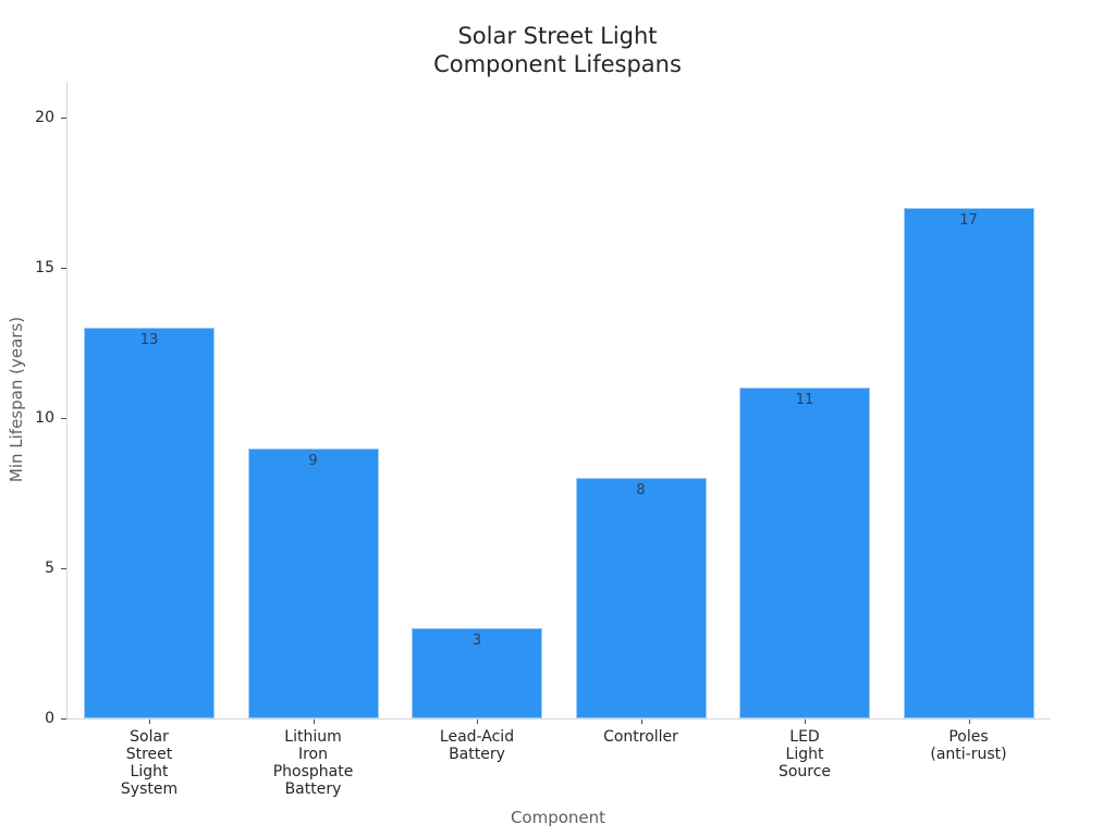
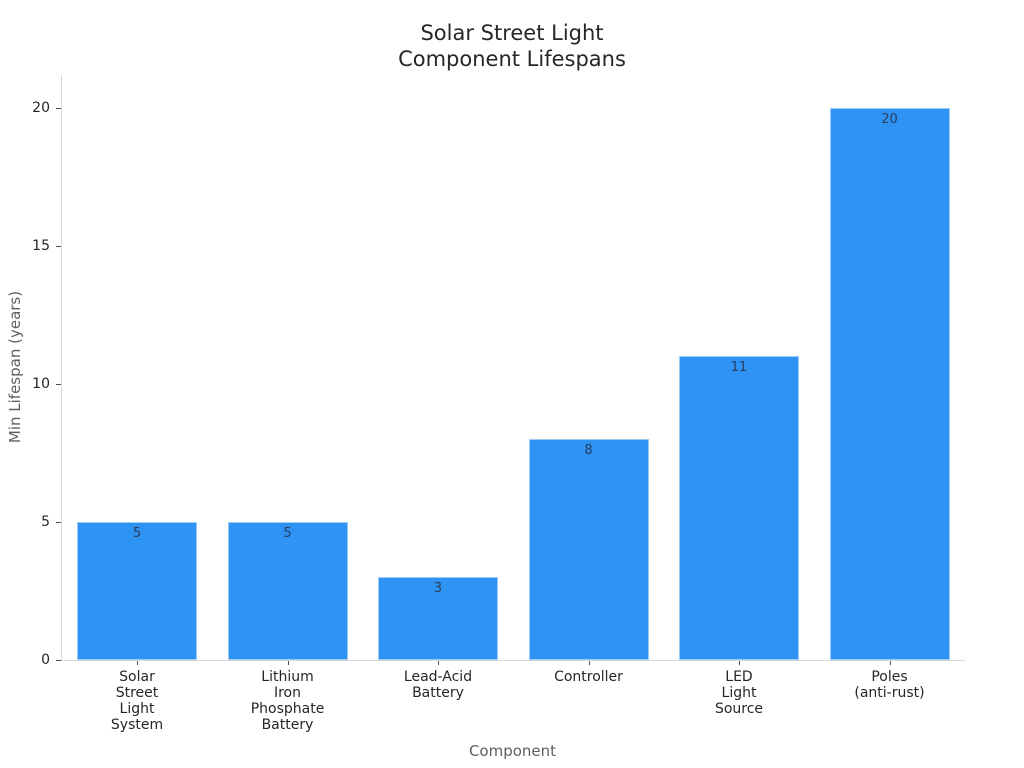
Solar Street Light System: 13 -> 5
Lithium Iron Phosphate Battery: 9 -> 5
Poles (anti-rust): 17 -> 20
